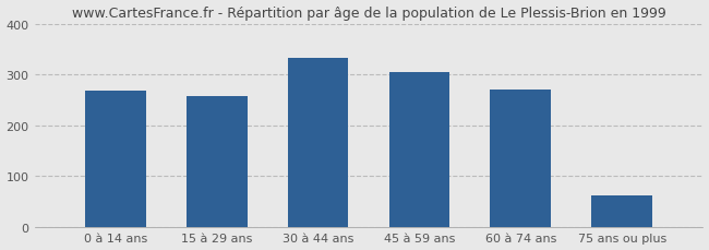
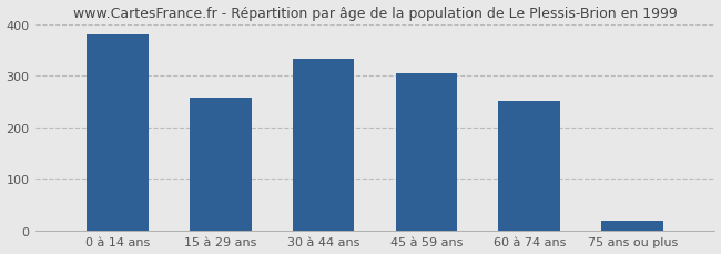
0 à 14 ans: 268 -> 380
60 à 74 ans: 270 -> 250
75 ans ou plus: 62 -> 20
